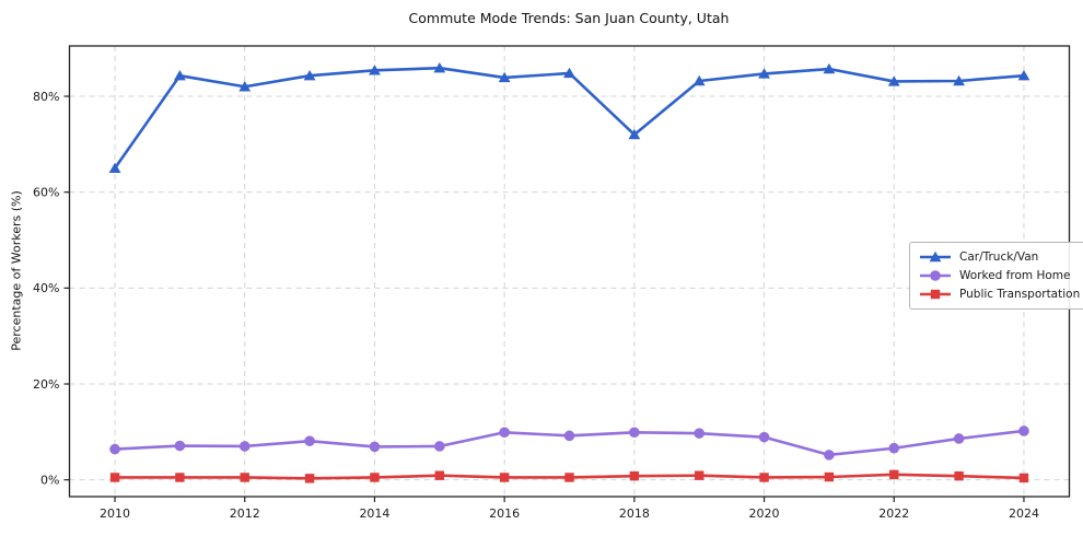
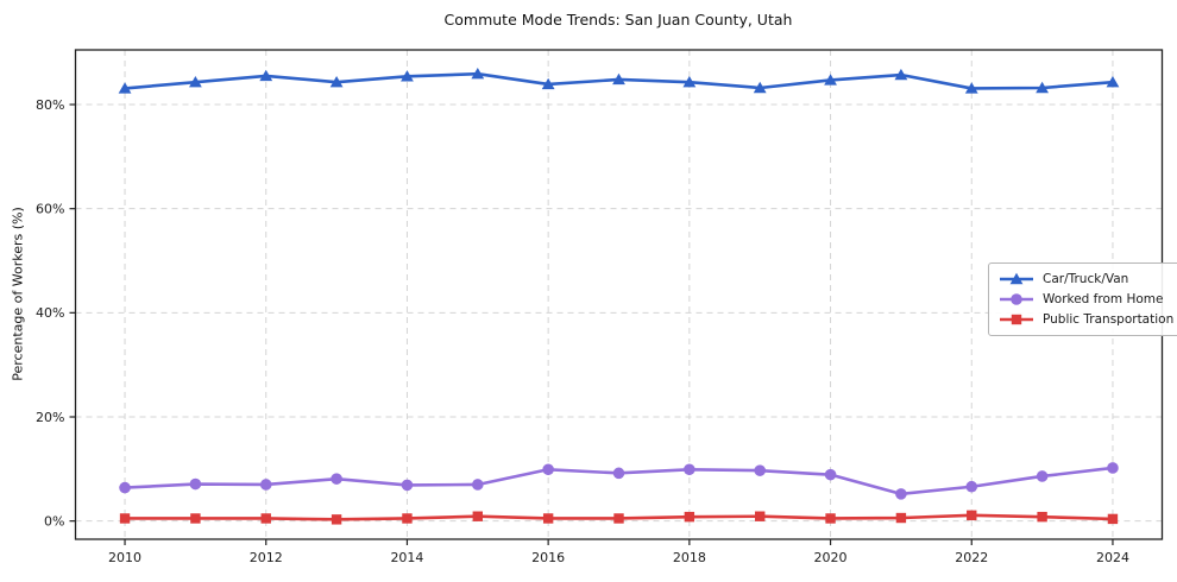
Car/Truck/Van/2010: 65% -> 83%
Car/Truck/Van/2012: 82% -> 86%
Car/Truck/Van/2018: 72% -> 84%
